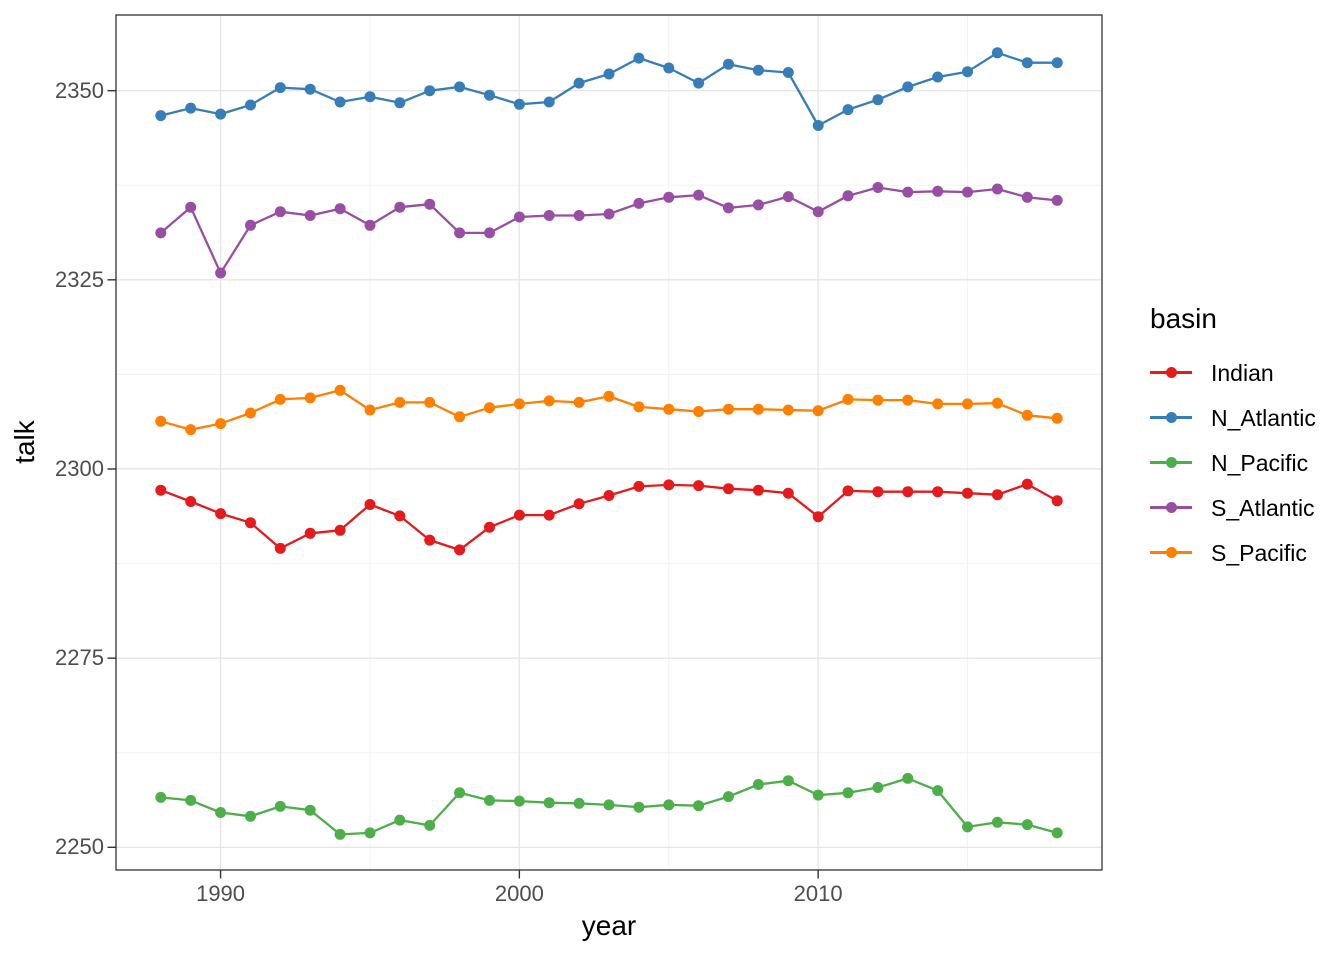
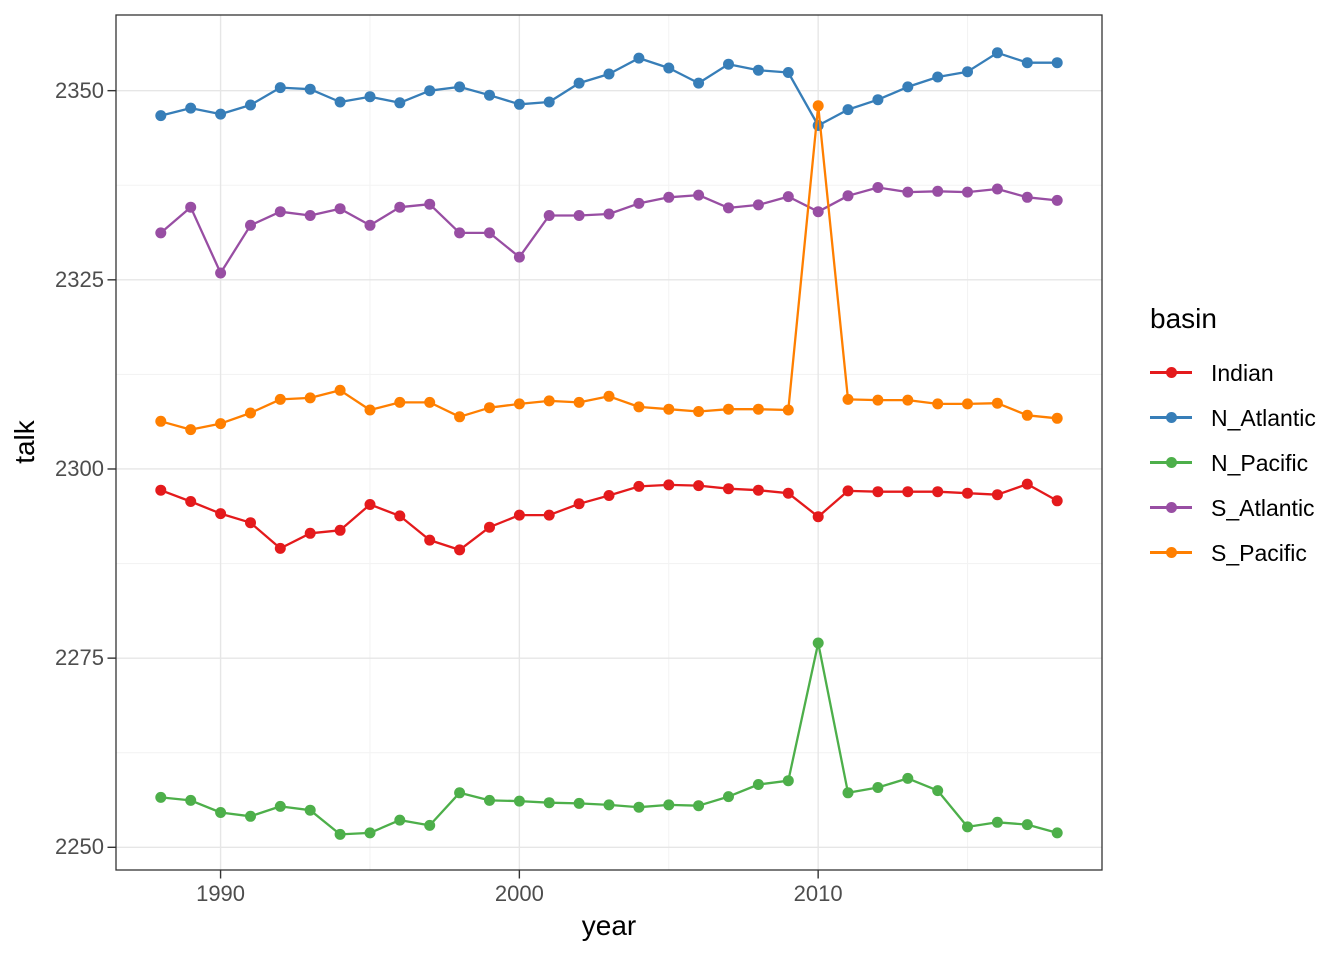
S_Atlantic/2000: 2333 -> 2328
N_Pacific/2010: 2257 -> 2277
S_Pacific/2010: 2308 -> 2348
